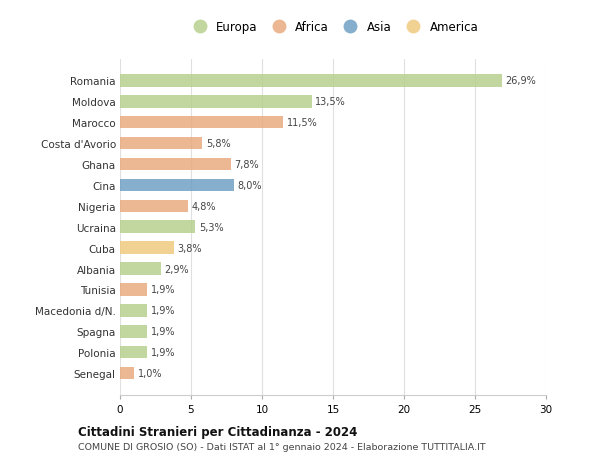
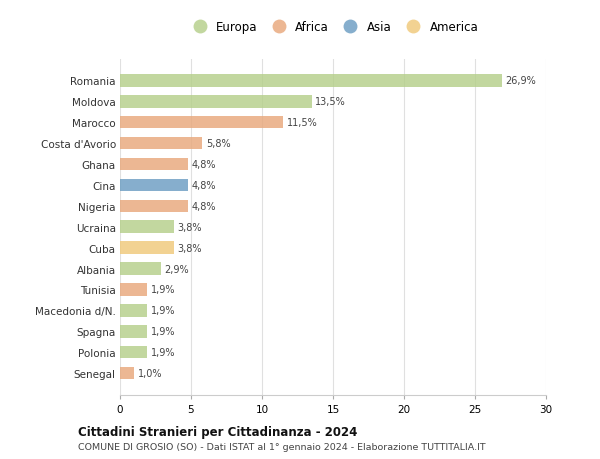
Ghana: 7,8% -> 4,8%
Cina: 8,0% -> 4,8%
Ucraina: 5,3% -> 3,8%
